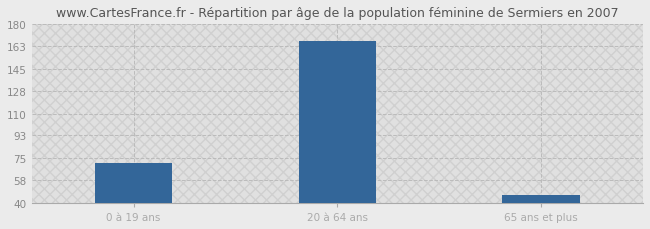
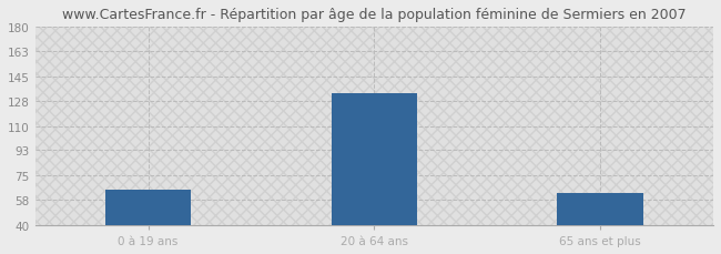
0 à 19 ans: 71 -> 65
20 à 64 ans: 167 -> 133
65 ans et plus: 46 -> 63
